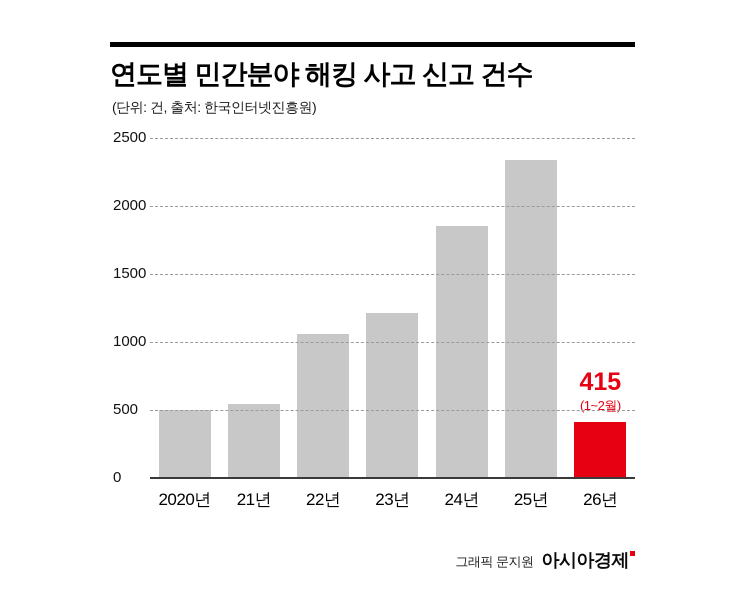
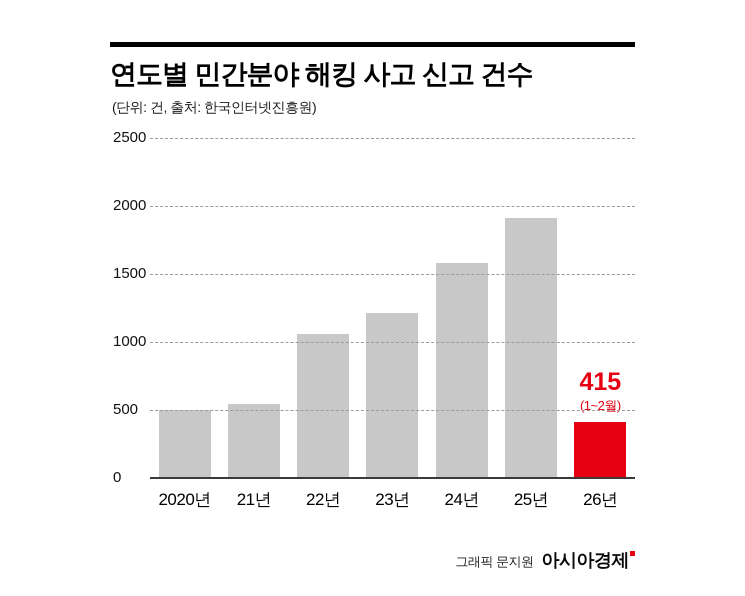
24년: 1850 -> 1580
25년: 2340 -> 1910
